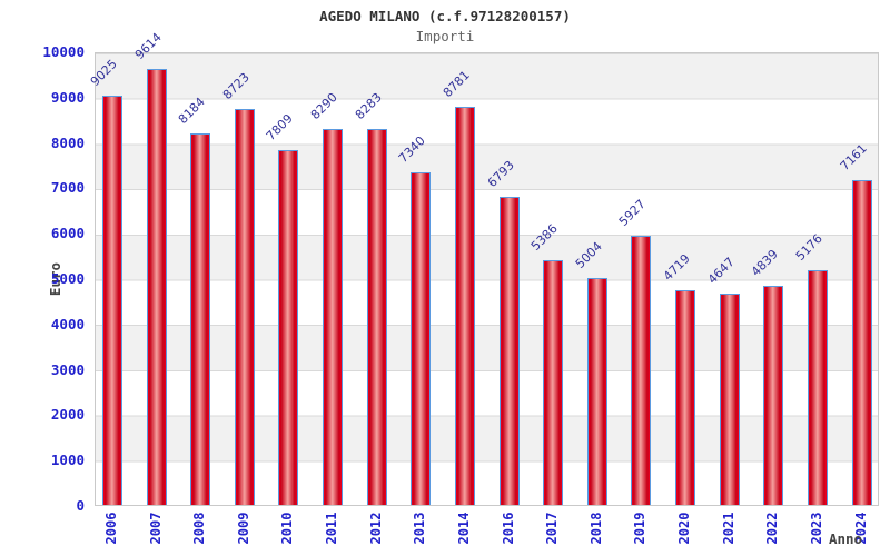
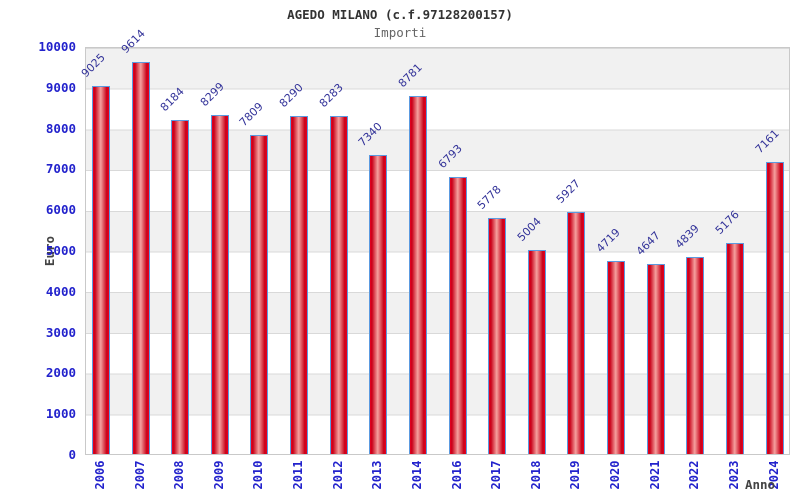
2009: 8723 -> 8299
2017: 5386 -> 5778
